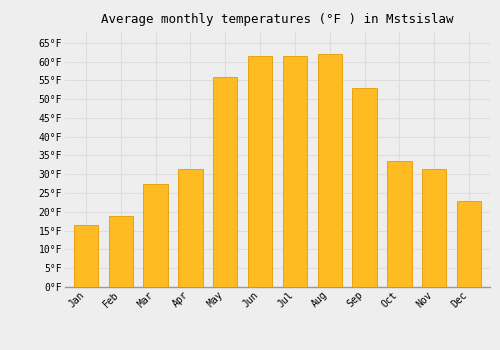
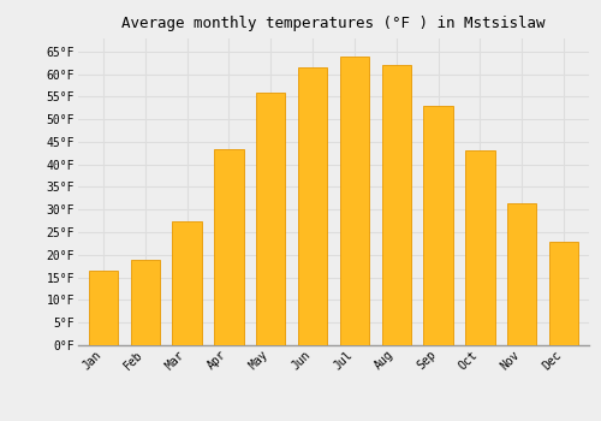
Apr: 31.5°F -> 43.5°F
Jul: 61.5°F -> 64.0°F
Oct: 33.5°F -> 43.0°F
